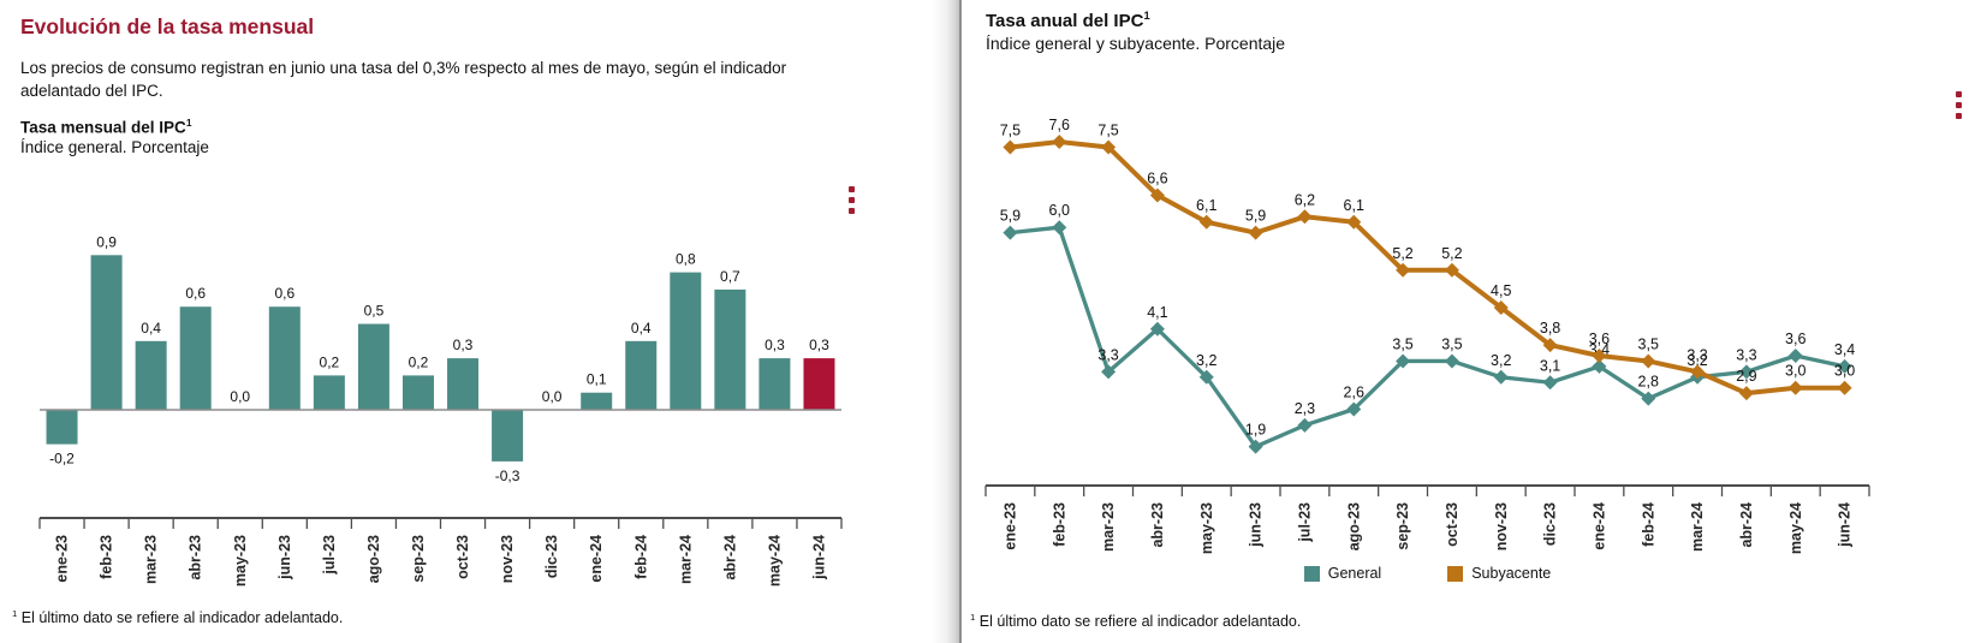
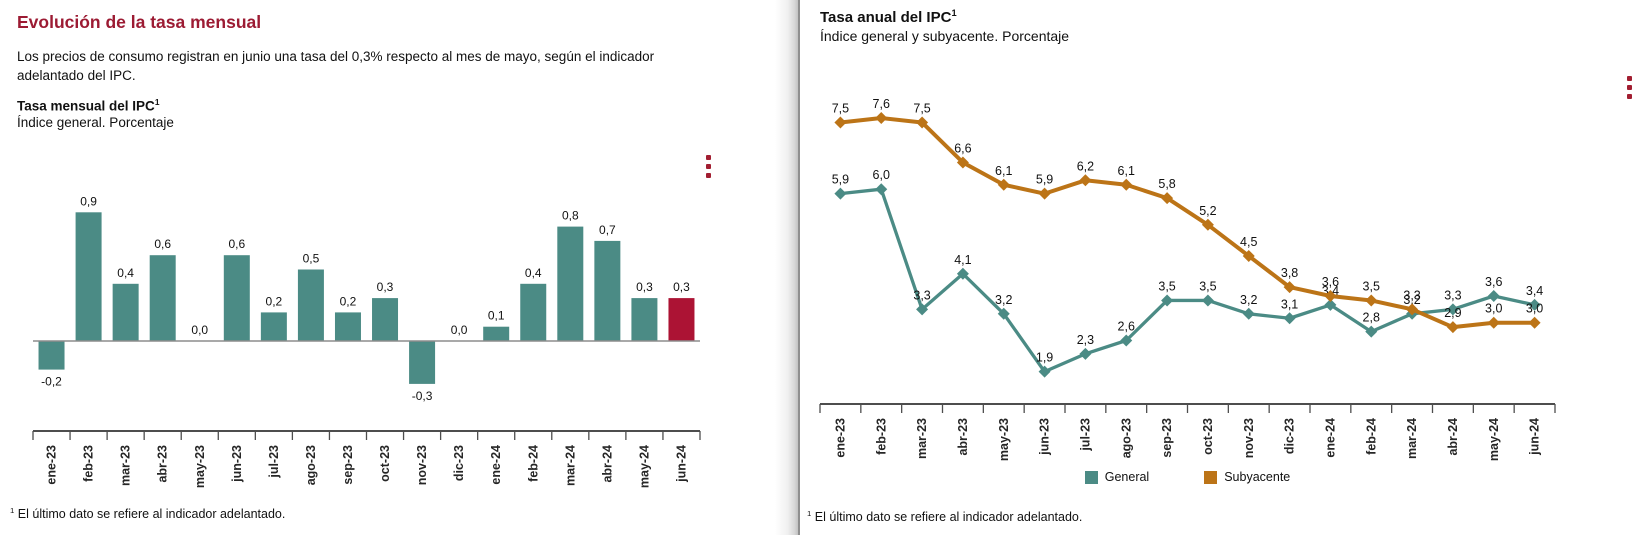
Tasa anual del IPC/Subyacente/sep-23: 5,2 -> 5,8
